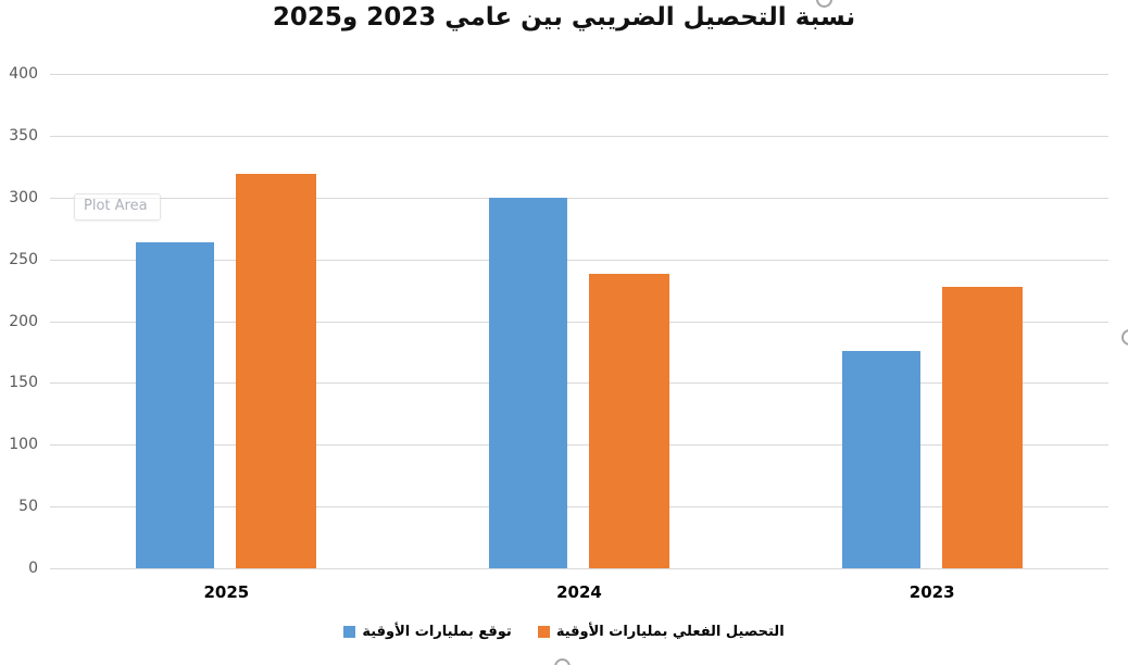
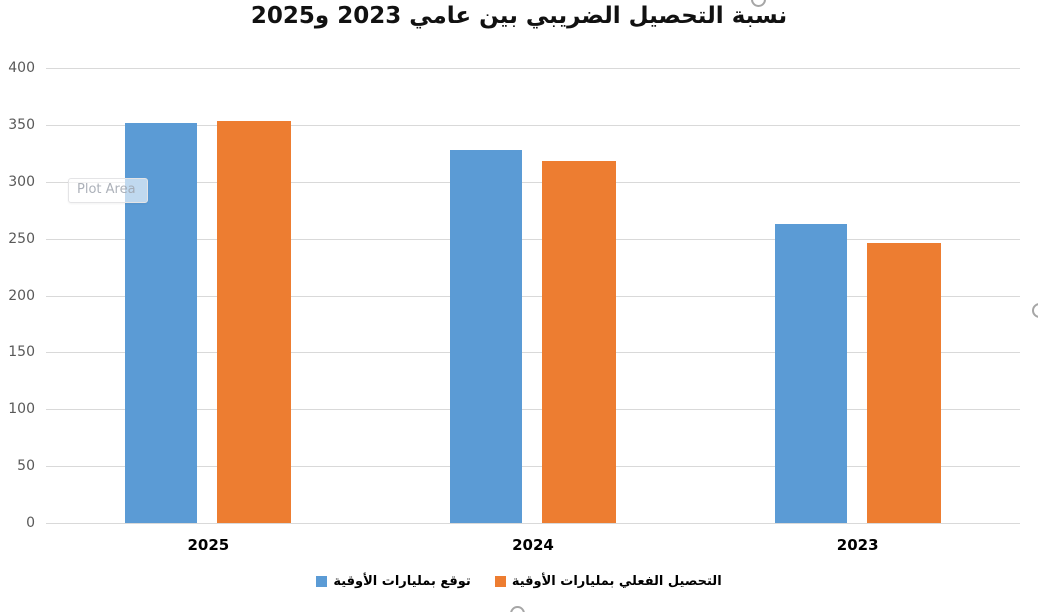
توقع بمليارات الأوقية/2025: 264 -> 352
التحصيل الفعلي بمليارات الأوقية/2025: 319 -> 353
توقع بمليارات الأوقية/2024: 300 -> 328
التحصيل الفعلي بمليارات الأوقية/2024: 238 -> 318
توقع بمليارات الأوقية/2023: 176 -> 263
التحصيل الفعلي بمليارات الأوقية/2023: 228 -> 246
